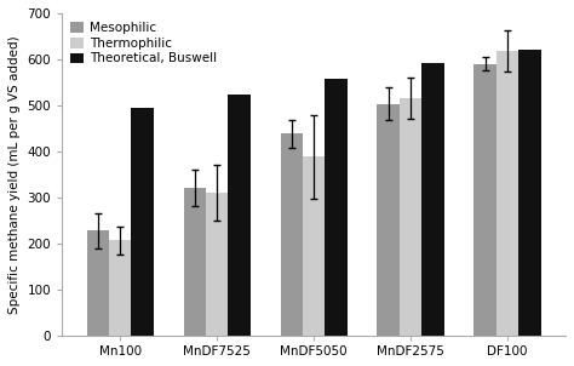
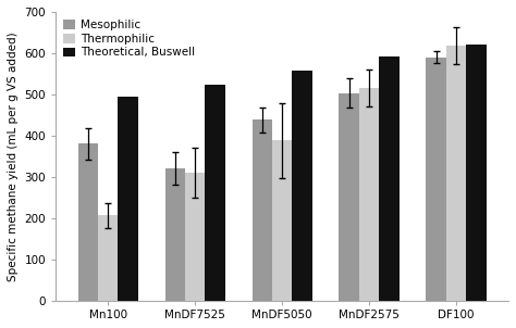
Mesophilic/Mn100: 228 -> 380
